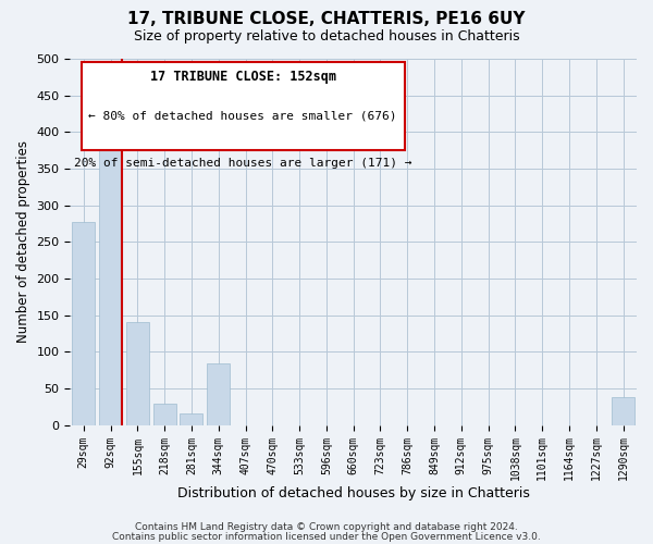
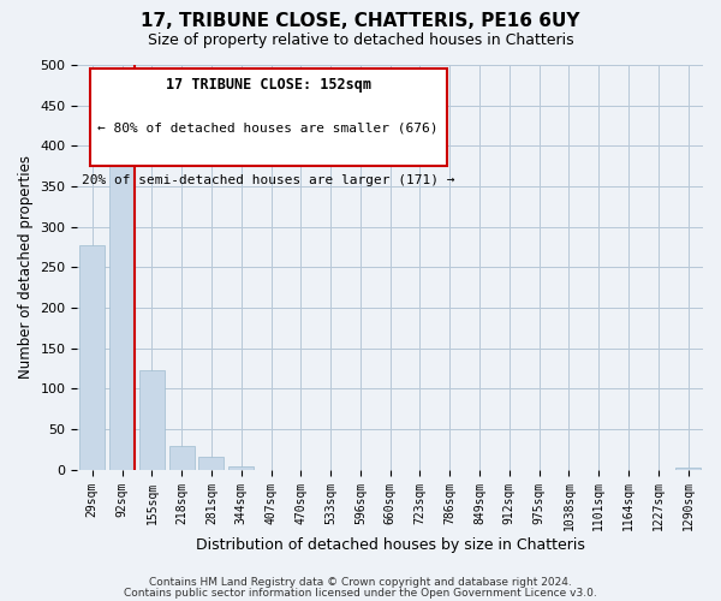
155sqm: 140 -> 122
344sqm: 84 -> 4
1290sqm: 38 -> 2
